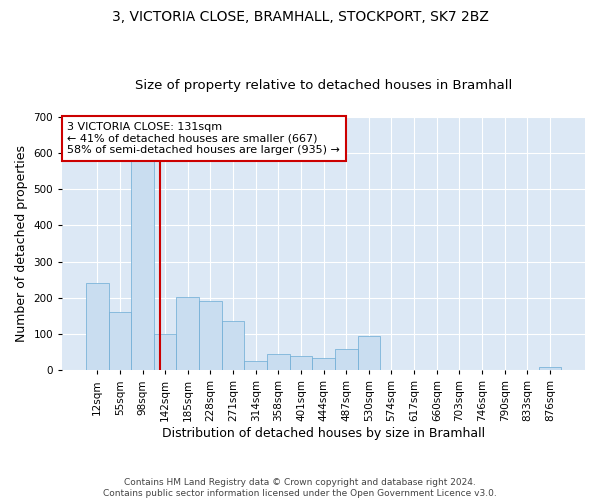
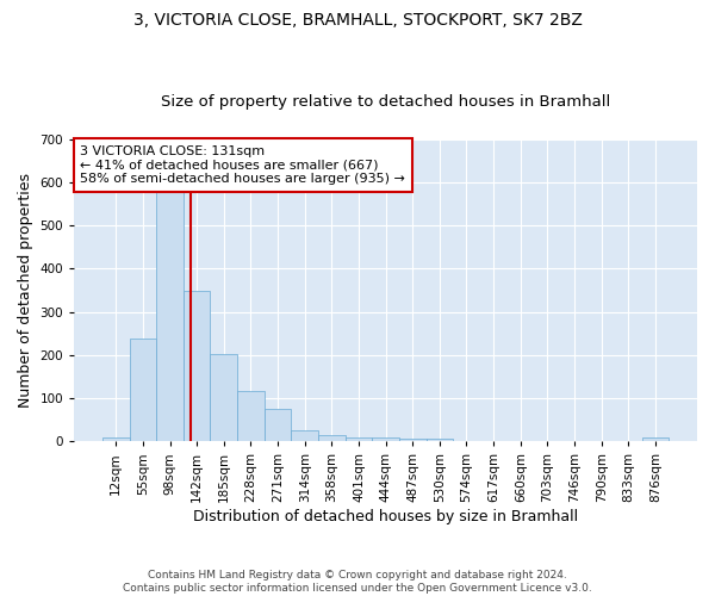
12sqm: 240 -> 8
55sqm: 160 -> 237
142sqm: 100 -> 350
228sqm: 190 -> 117
271sqm: 135 -> 74
358sqm: 45 -> 15
401sqm: 40 -> 10
444sqm: 35 -> 10
487sqm: 60 -> 6
530sqm: 95 -> 5
